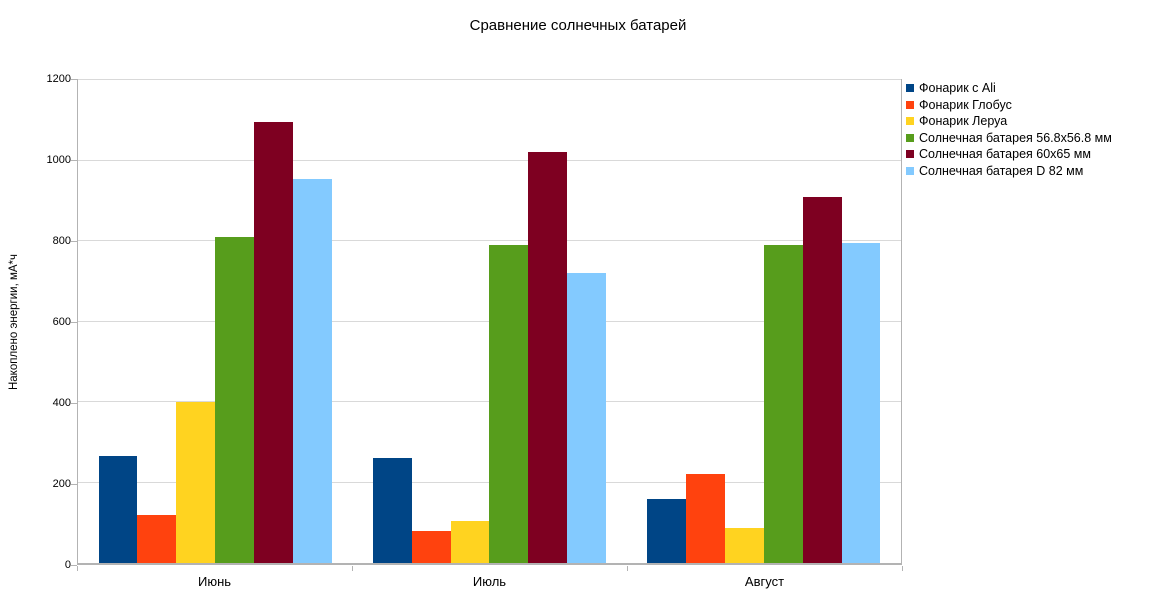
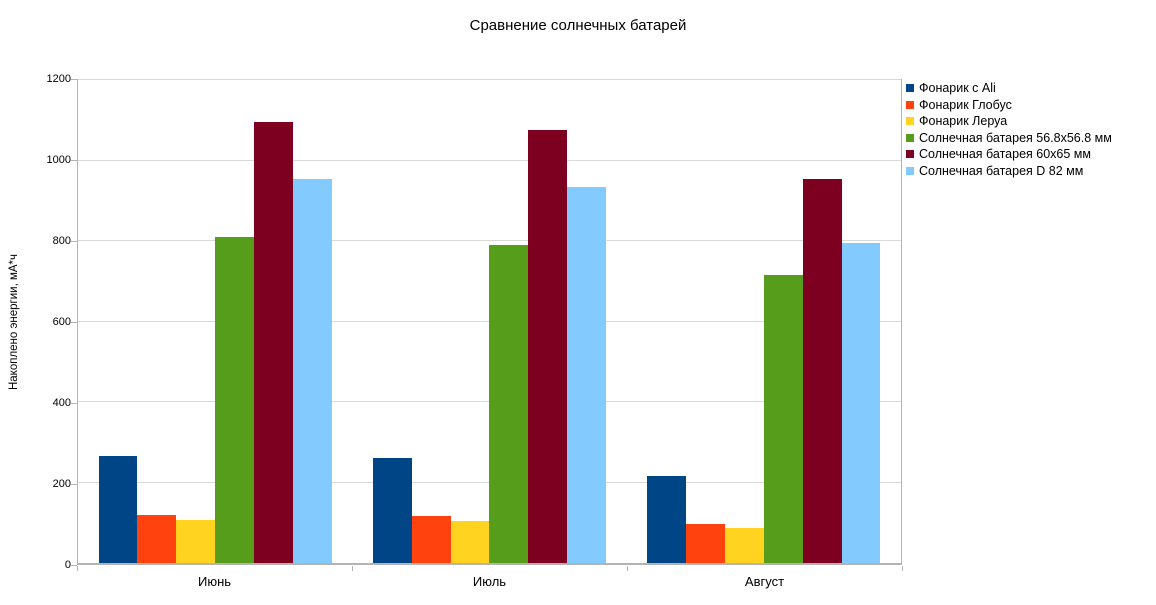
Фонарик Леруа/Июнь: 400 -> 110
Фонарик Глобус/Июль: 80 -> 120
Солнечная батарея 60x65 мм/Июль: 1020 -> 1080
Солнечная батарея D 82 мм/Июль: 720 -> 940
Фонарик с Ali/Август: 160 -> 220
Фонарик Глобус/Август: 220 -> 100
Солнечная батарея 56.8x56.8 мм/Август: 790 -> 720
Солнечная батарея 60x65 мм/Август: 910 -> 960
